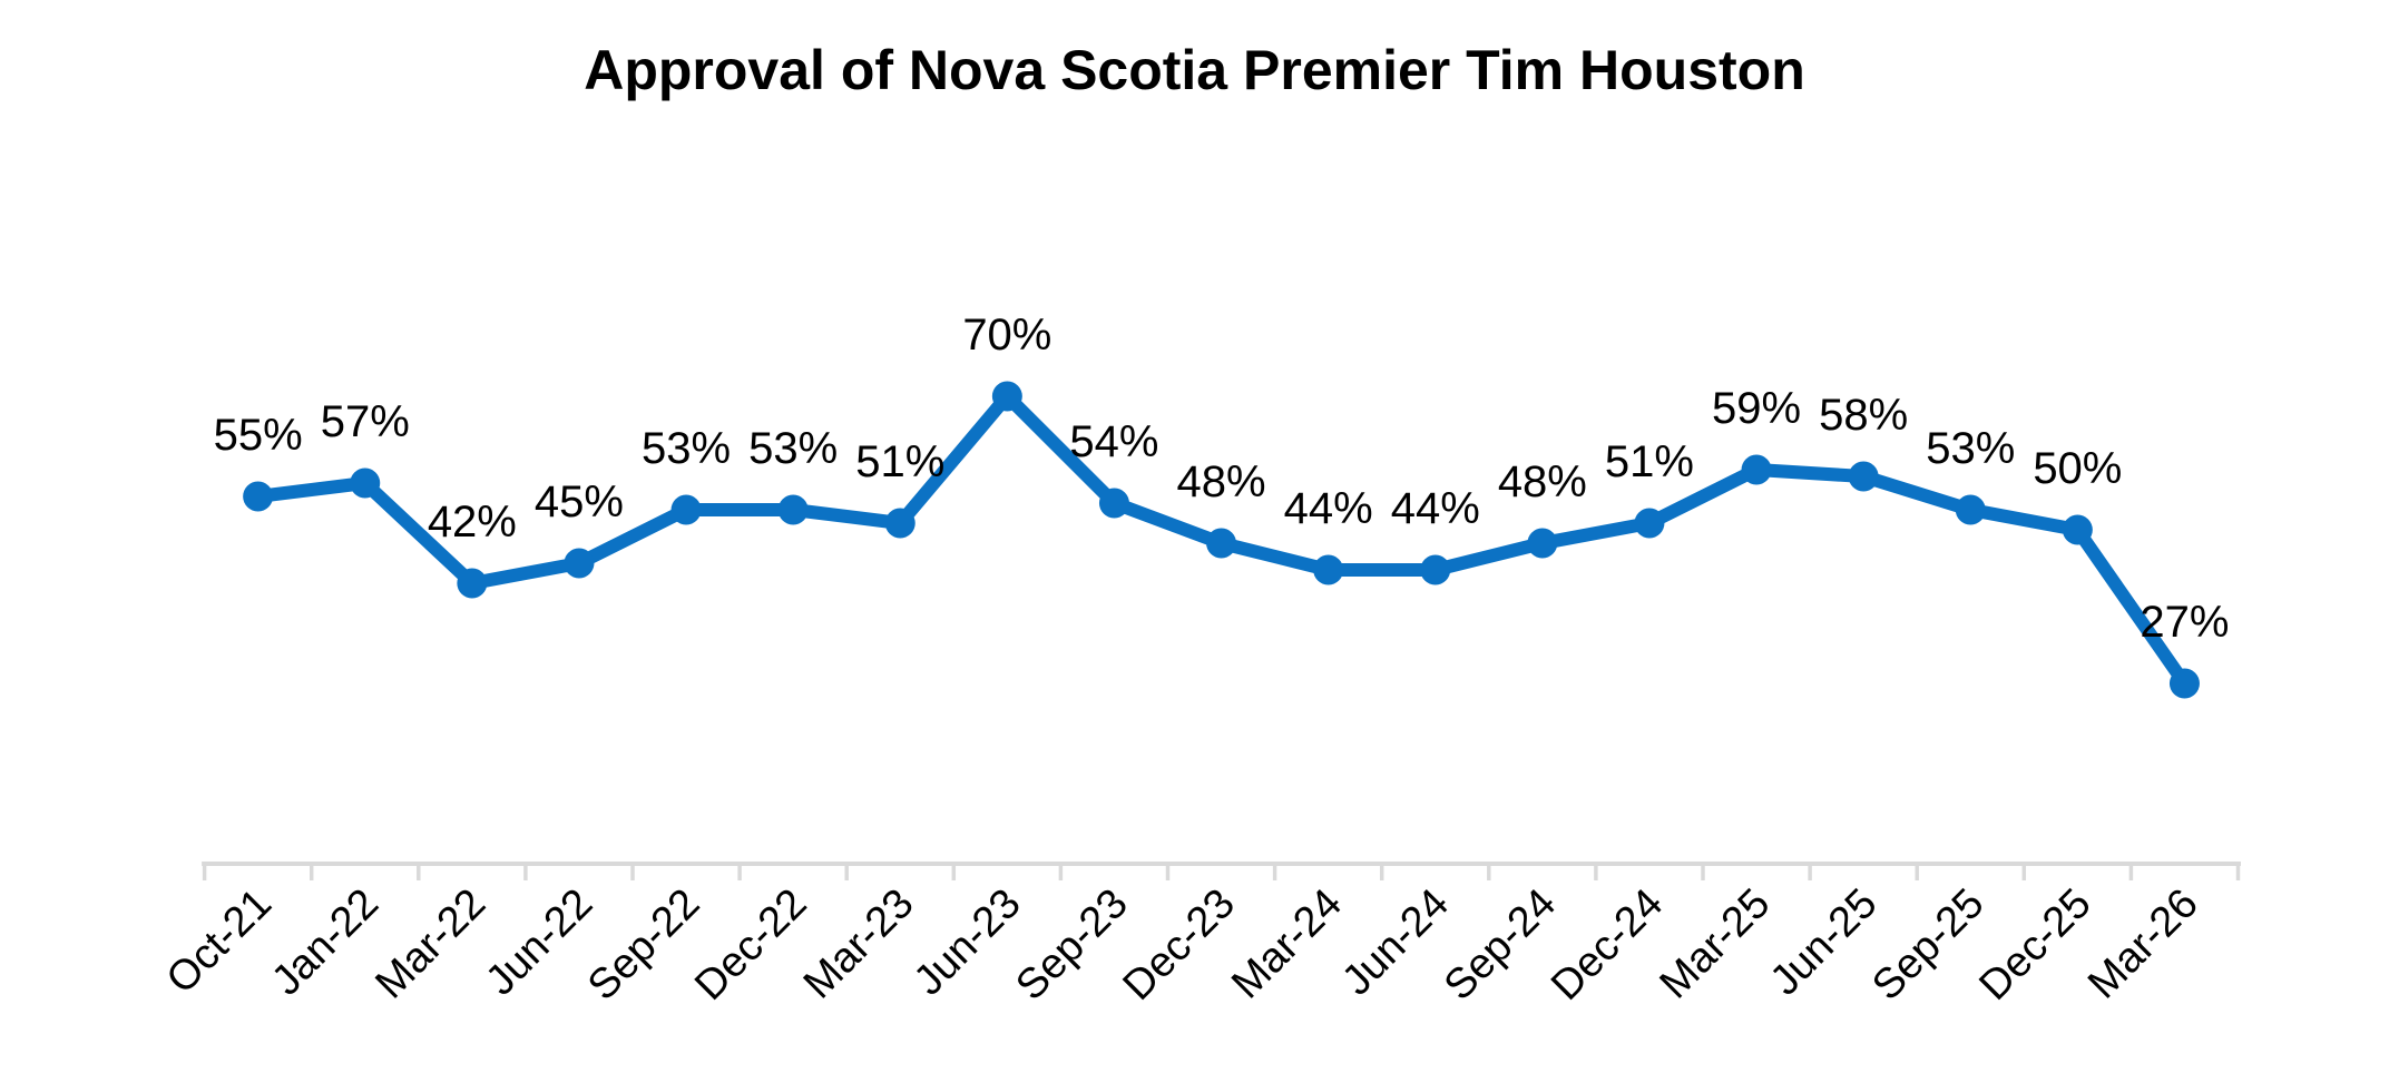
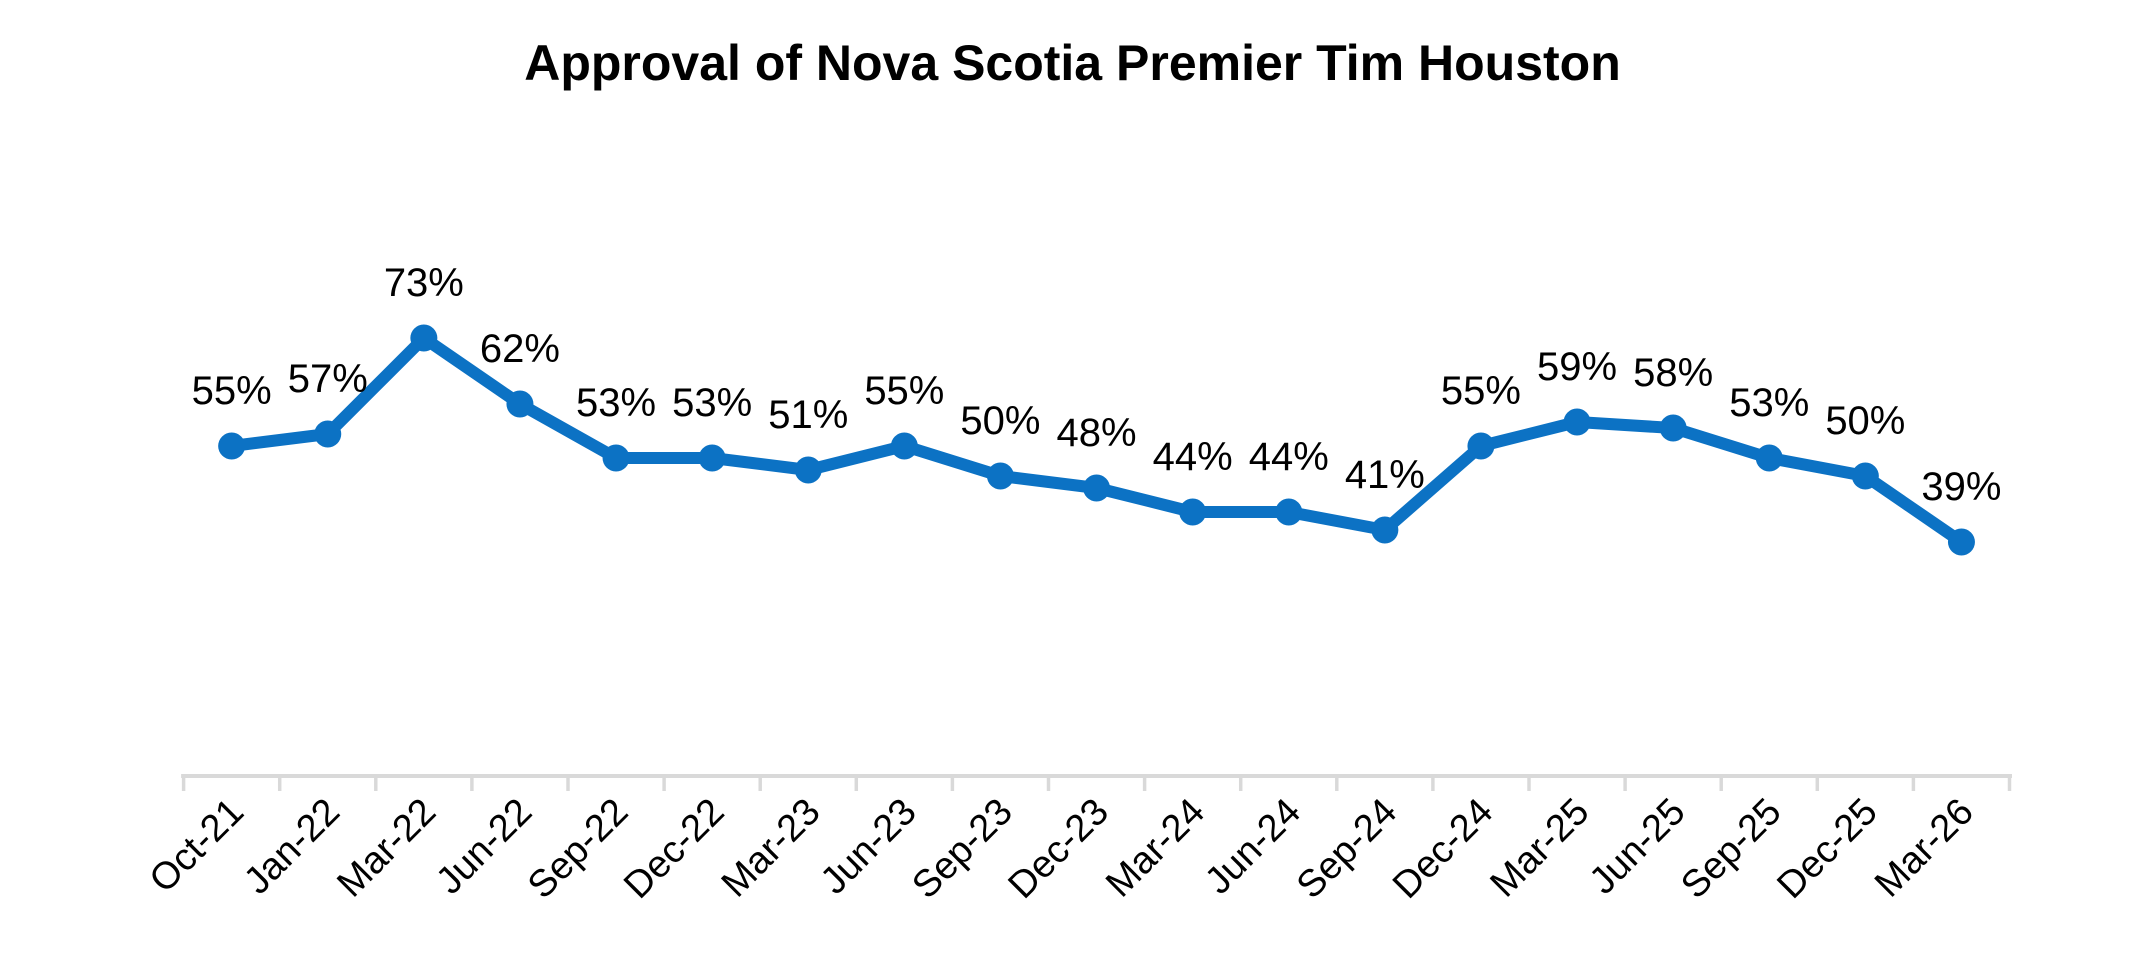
Mar-22: 42% -> 73%
Jun-22: 45% -> 62%
Jun-23: 70% -> 55%
Sep-23: 54% -> 50%
Sep-24: 48% -> 41%
Dec-24: 51% -> 55%
Mar-26: 27% -> 39%
